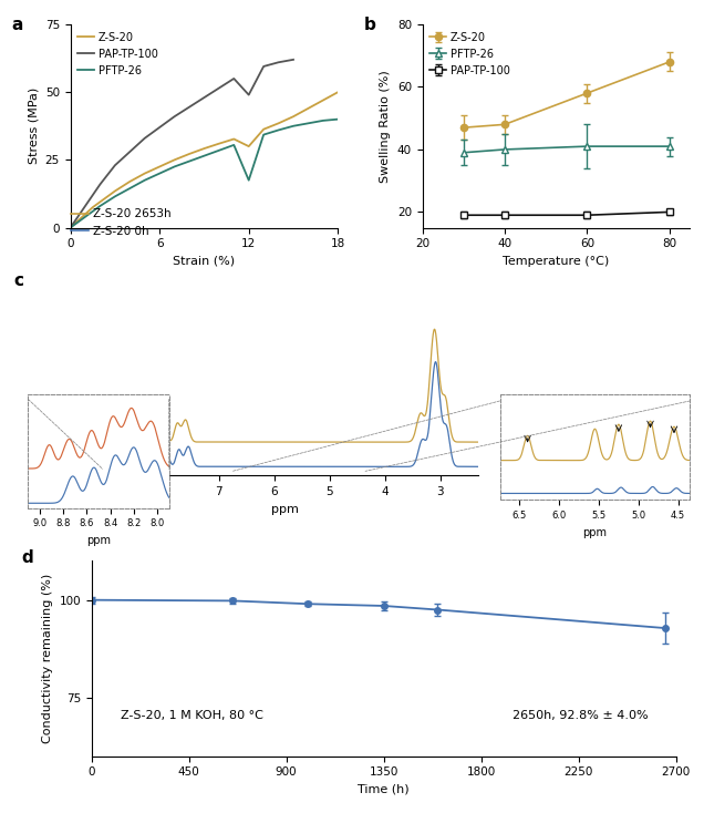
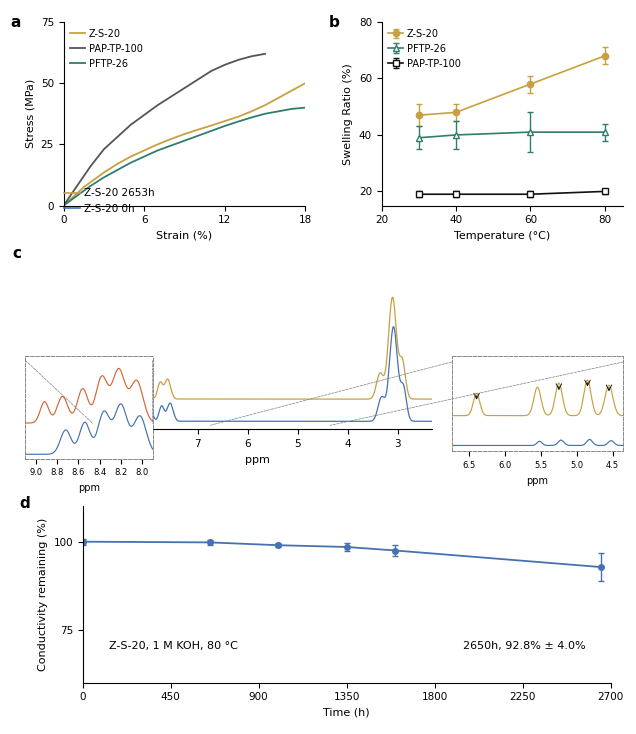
Z-S-20/12: 30.0 -> 34.5
PAP-TP-100/12: 49.0 -> 57.5
PFTP-26/12: 17.5 -> 32.5
